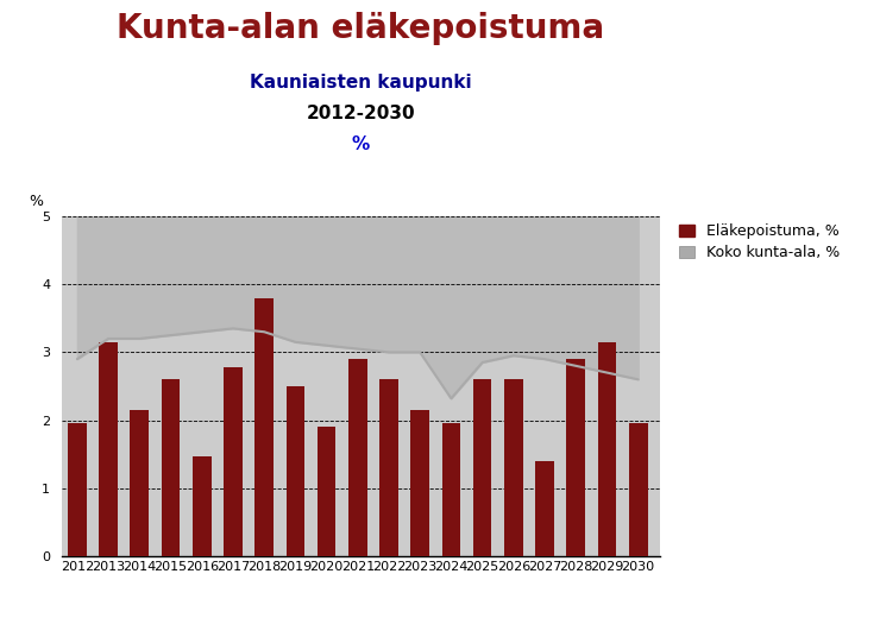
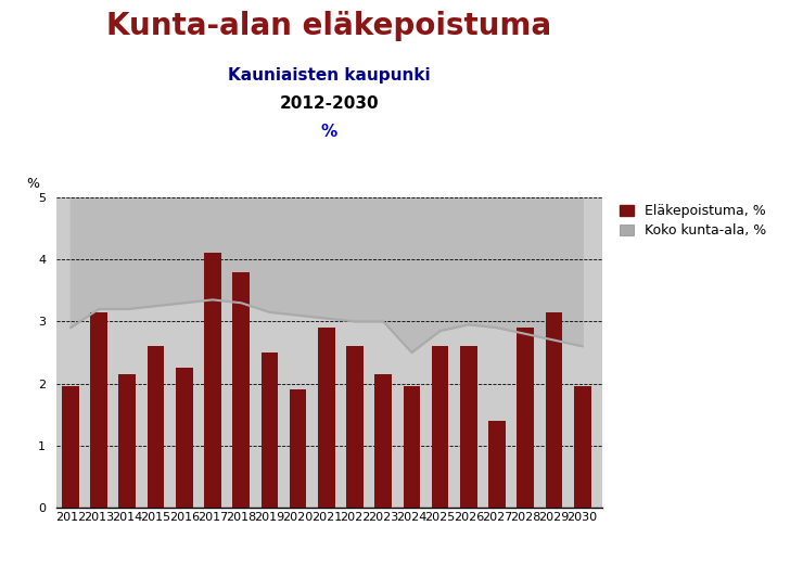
Eläkepoistuma, %/2016: 1.46 -> 2.25
Eläkepoistuma, %/2017: 2.78 -> 4.10
Koko kunta-ala, %/2024: 2.32 -> 2.50
